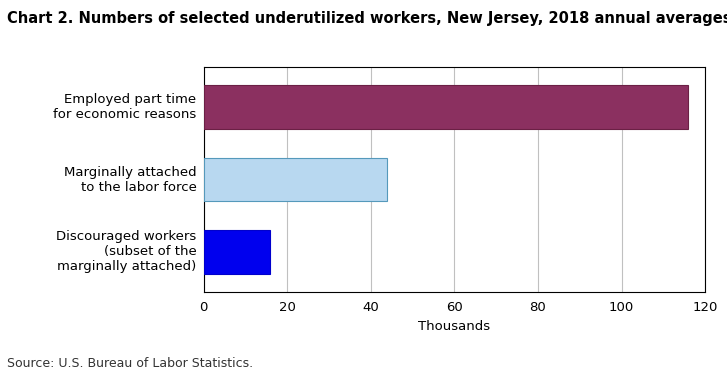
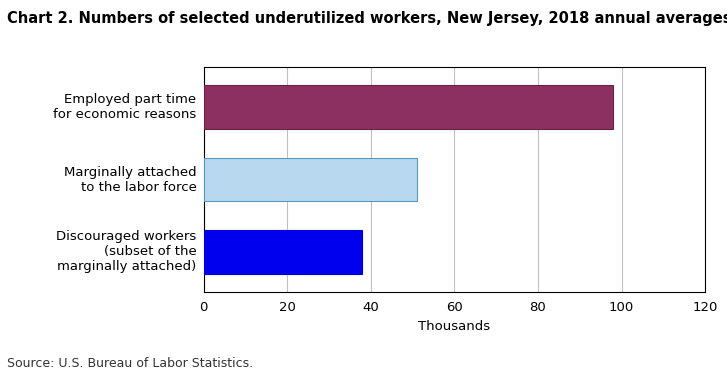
Employed part time for economic reasons: 116 -> 98
Marginally attached to the labor force: 44 -> 51
Discouraged workers (subset of the marginally attached): 16 -> 38
